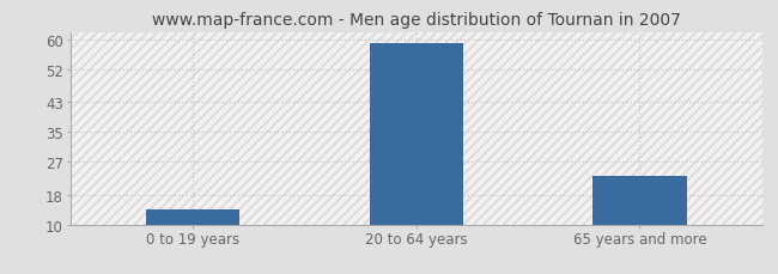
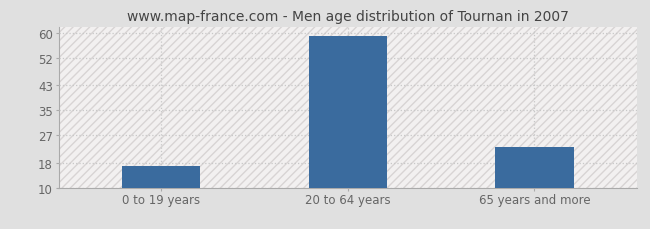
0 to 19 years: 14 -> 17
